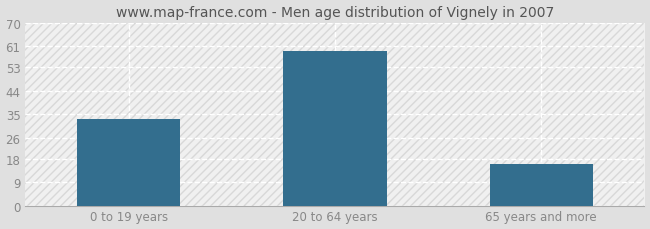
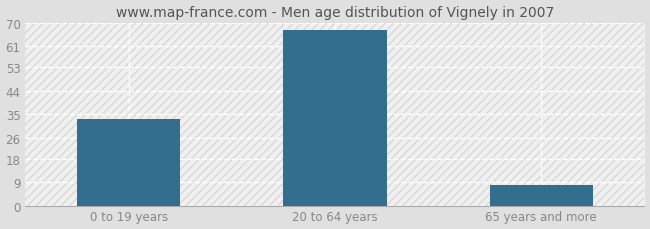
20 to 64 years: 59 -> 67
65 years and more: 16 -> 8
